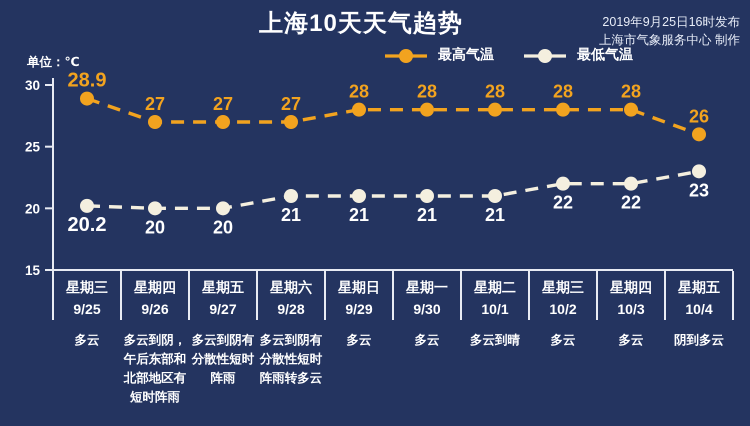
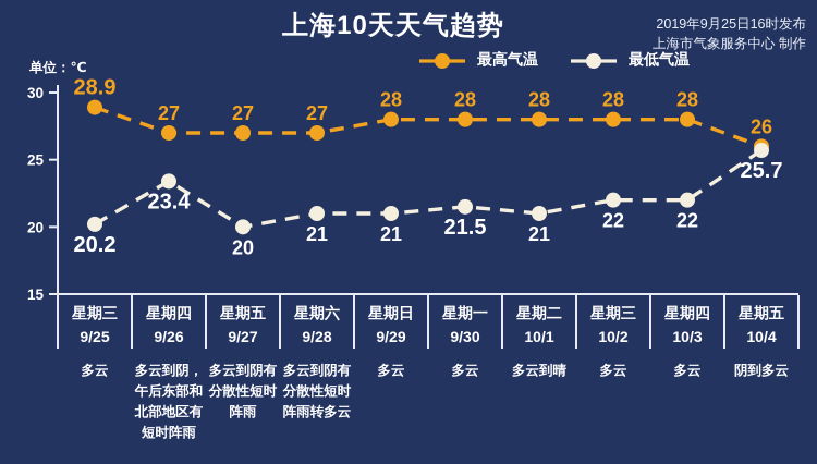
最低气温/星期四 9/26: 20 -> 23.4
最低气温/星期一 9/30: 21 -> 21.5
最低气温/星期五 10/4: 23 -> 25.7
